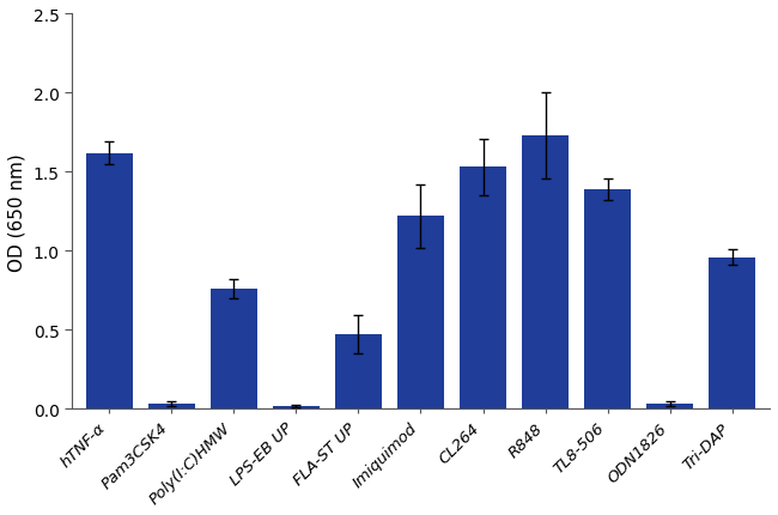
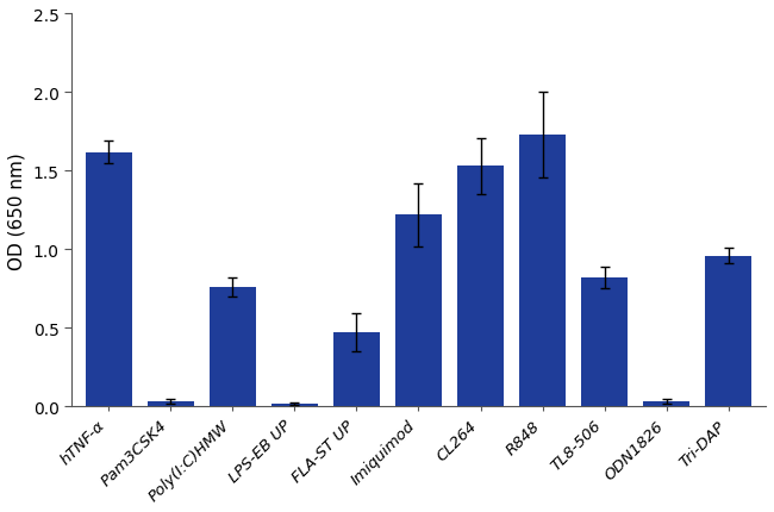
TL8-506: 1.39 -> 0.82
